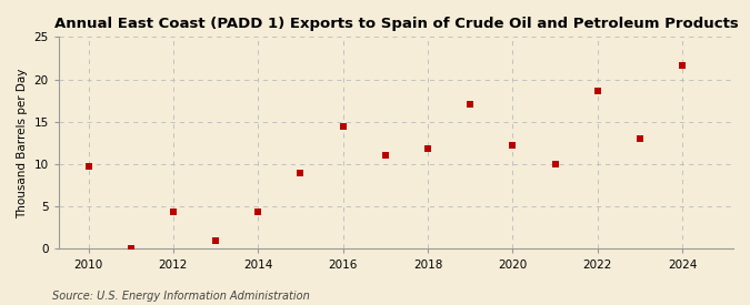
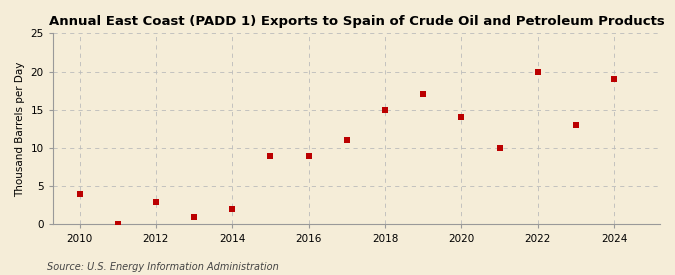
2010: 9.8 -> 4.0
2012: 4.4 -> 3.0
2014: 4.4 -> 2.0
2016: 14.4 -> 9.0
2018: 11.8 -> 15.0
2020: 12.2 -> 14.0
2022: 18.6 -> 20.0
2024: 21.6 -> 19.0
